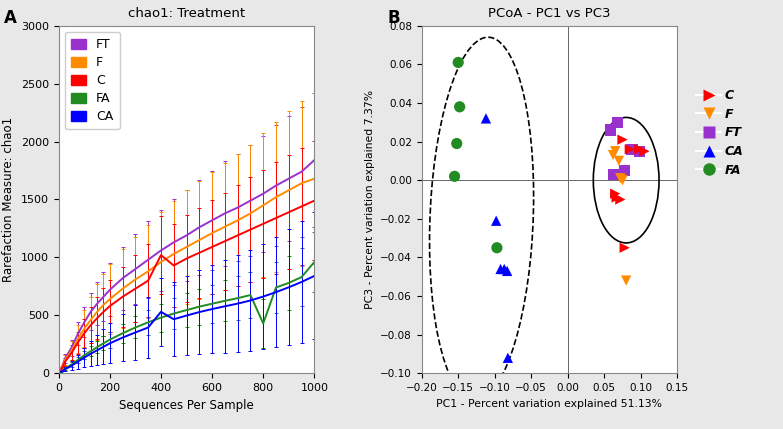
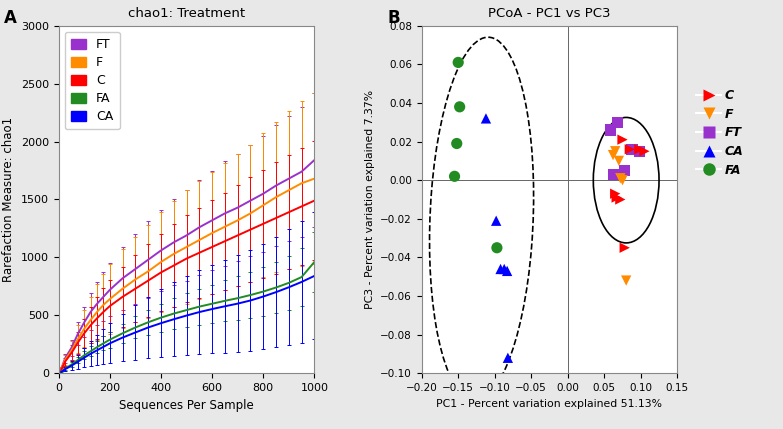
chao1: Treatment/C/400: 1020 -> 870
chao1: Treatment/CA/400: 530 -> 430
chao1: Treatment/FA/800: 430 -> 700
